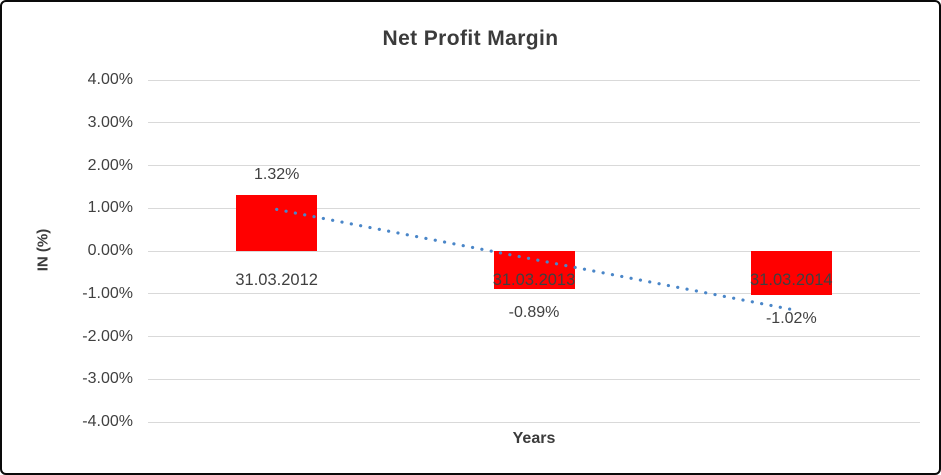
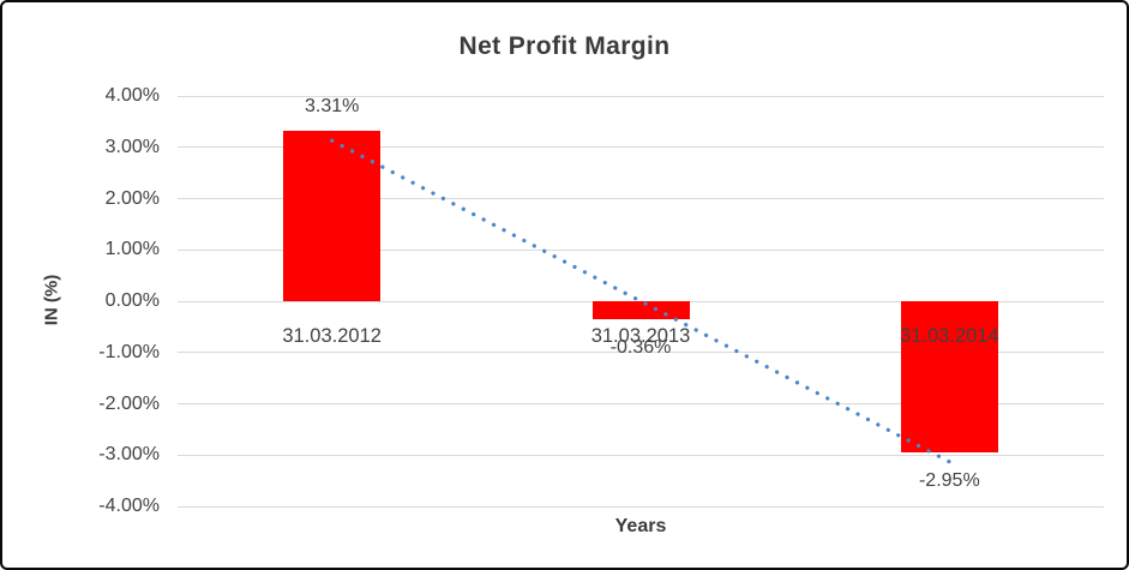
31.03.2012: 1.32% -> 3.31%
31.03.2013: -0.89% -> -0.36%
31.03.2014: -1.02% -> -2.95%
